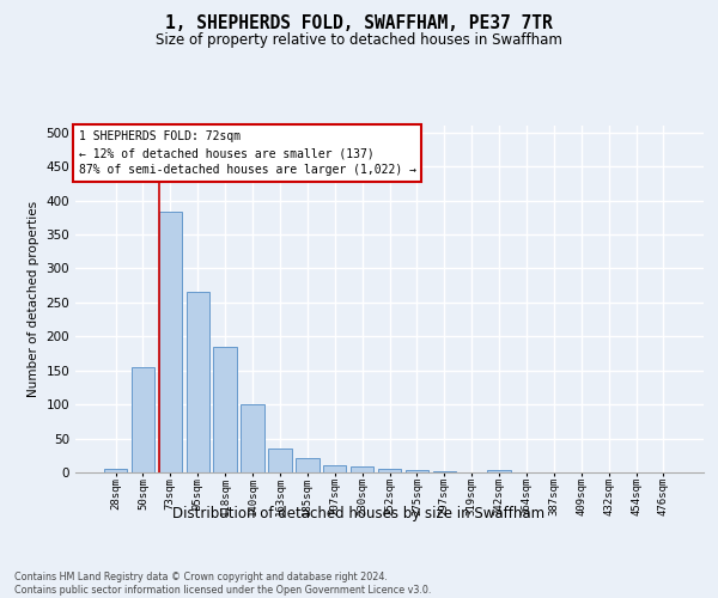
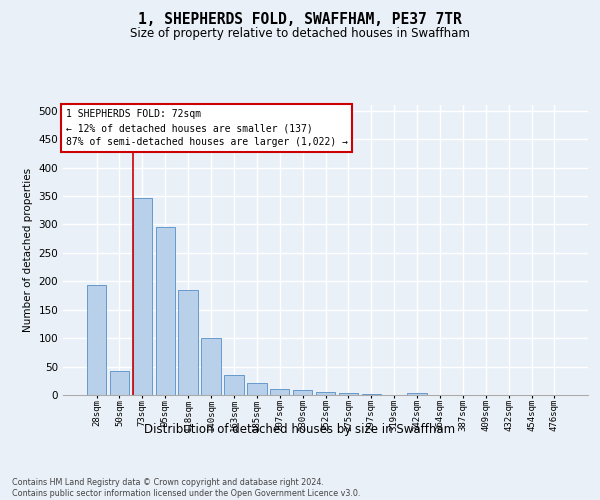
28sqm: 6 -> 194
50sqm: 155 -> 42
73sqm: 383 -> 346
95sqm: 265 -> 296
